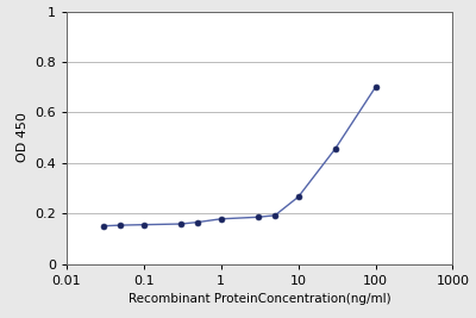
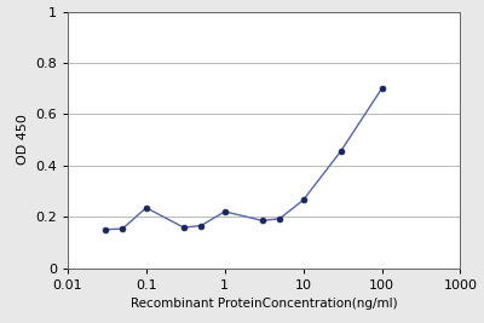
0.1: 0.155 -> 0.235
1: 0.178 -> 0.220
